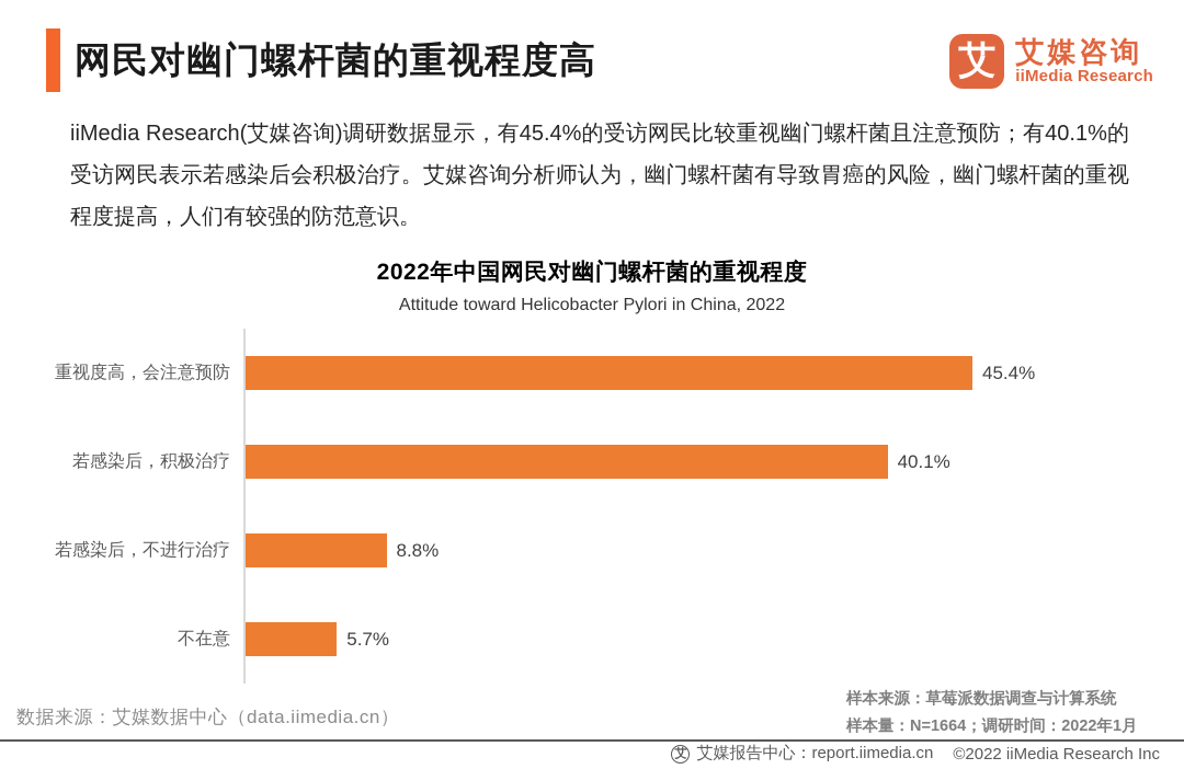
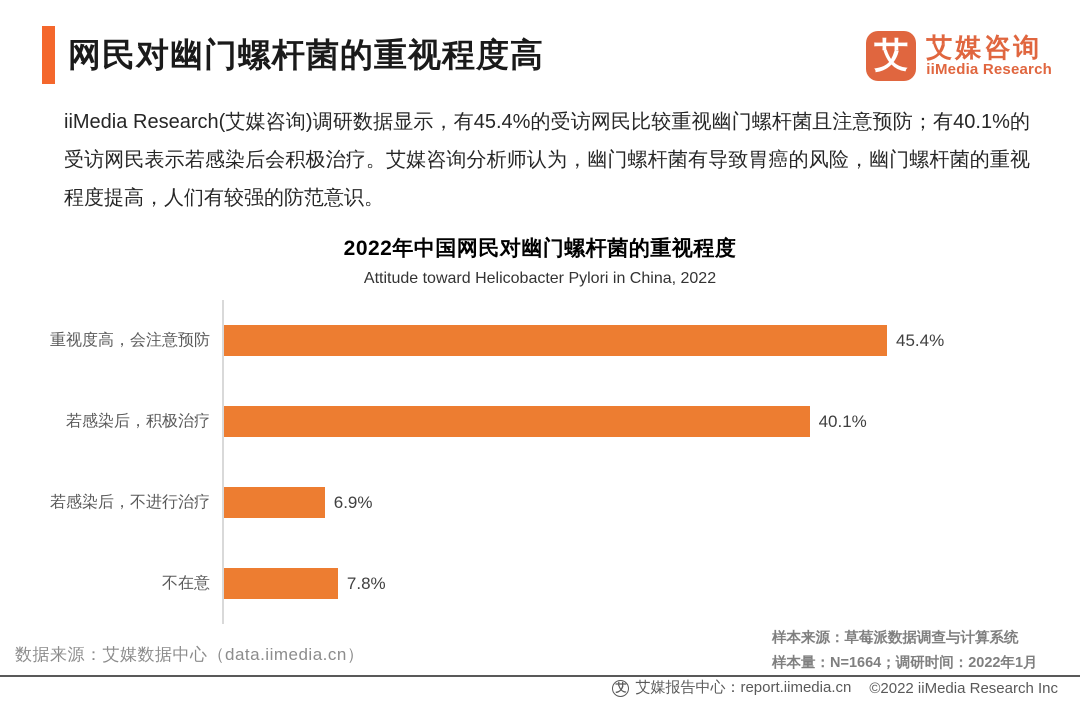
若感染后，不进行治疗: 8.8% -> 6.9%
不在意: 5.7% -> 7.8%
